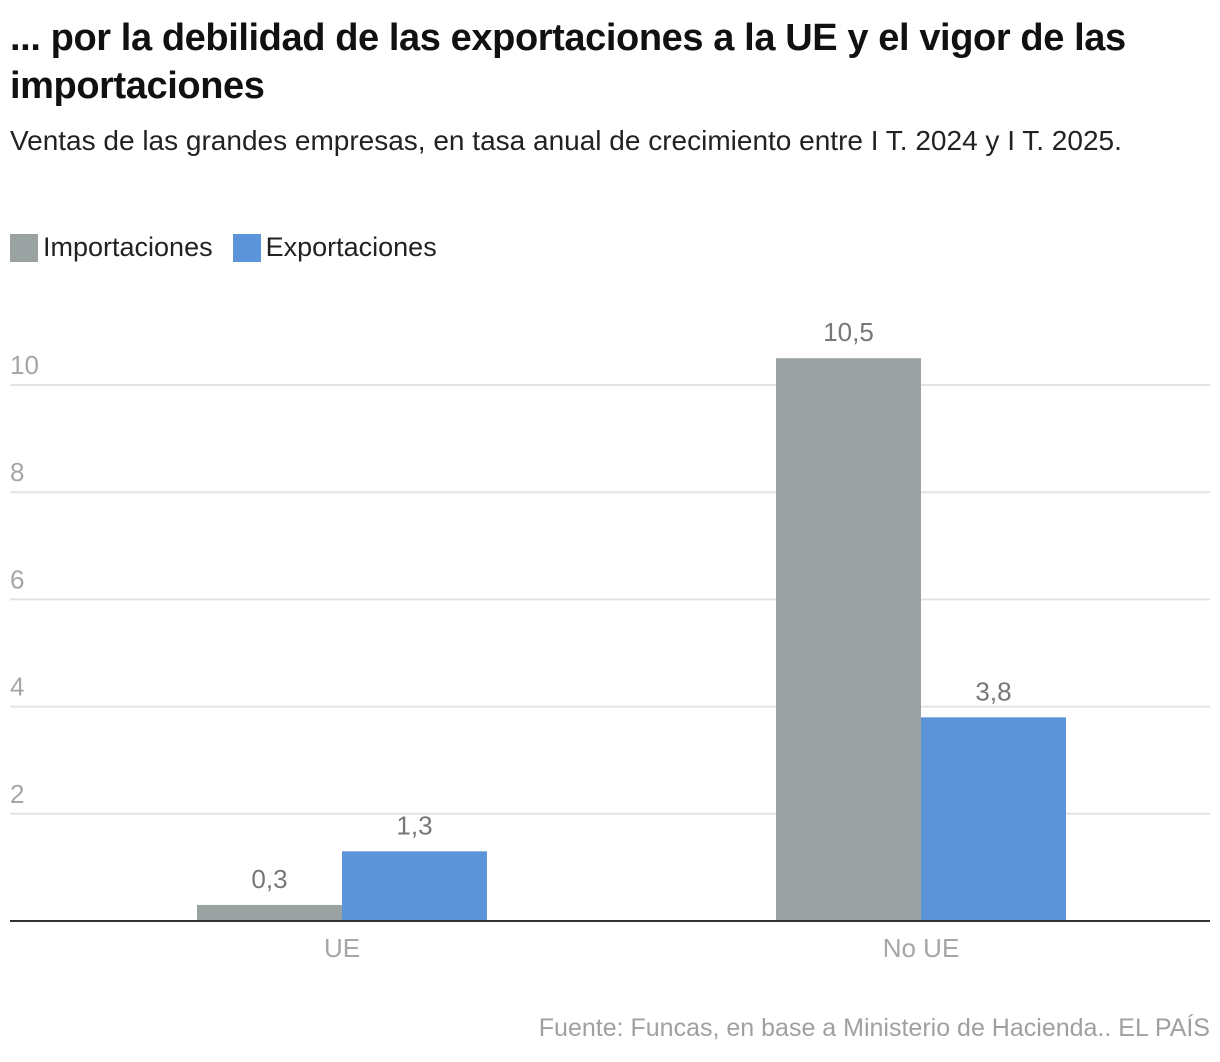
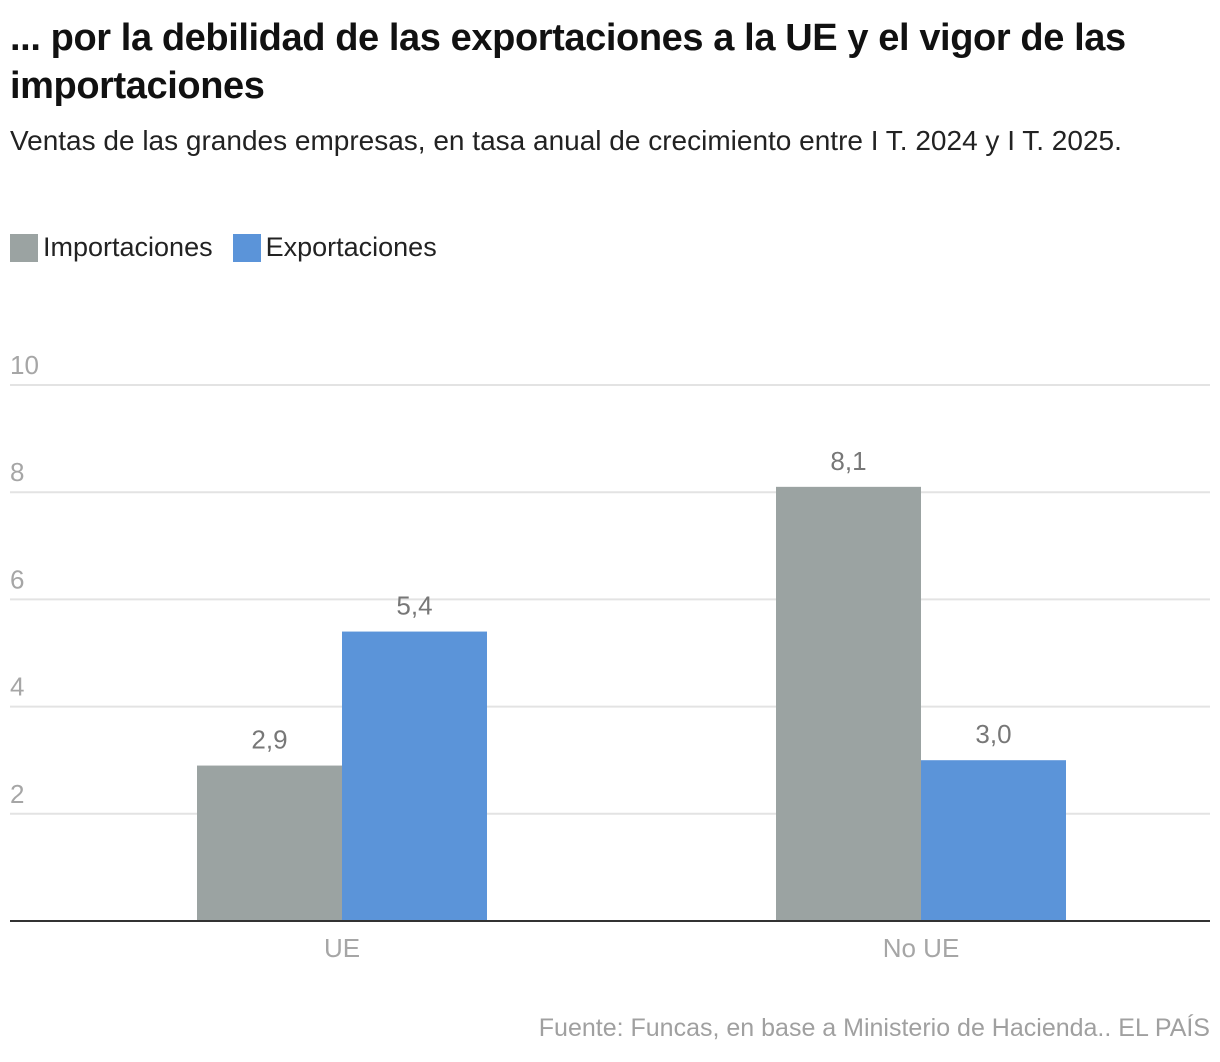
Importaciones/UE: 0,3 -> 2,9
Exportaciones/UE: 1,3 -> 5,4
Importaciones/No UE: 10,5 -> 8,1
Exportaciones/No UE: 3,8 -> 3,0
